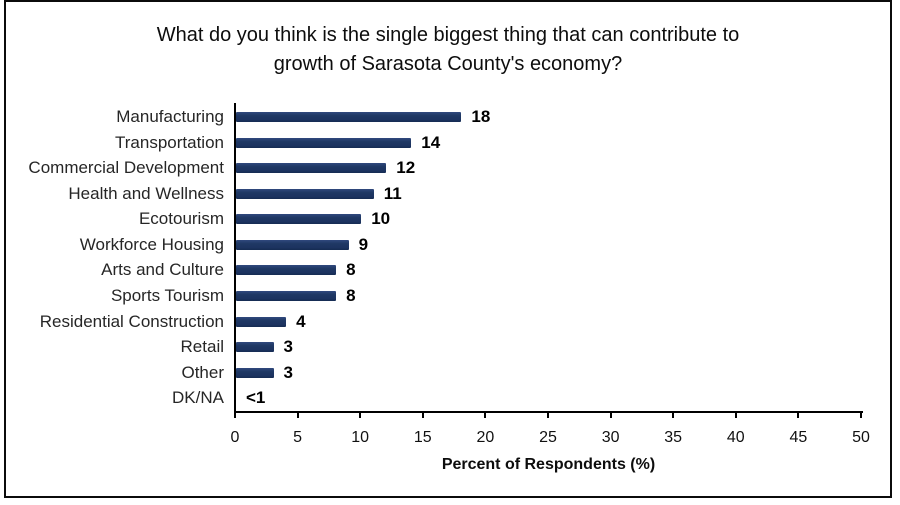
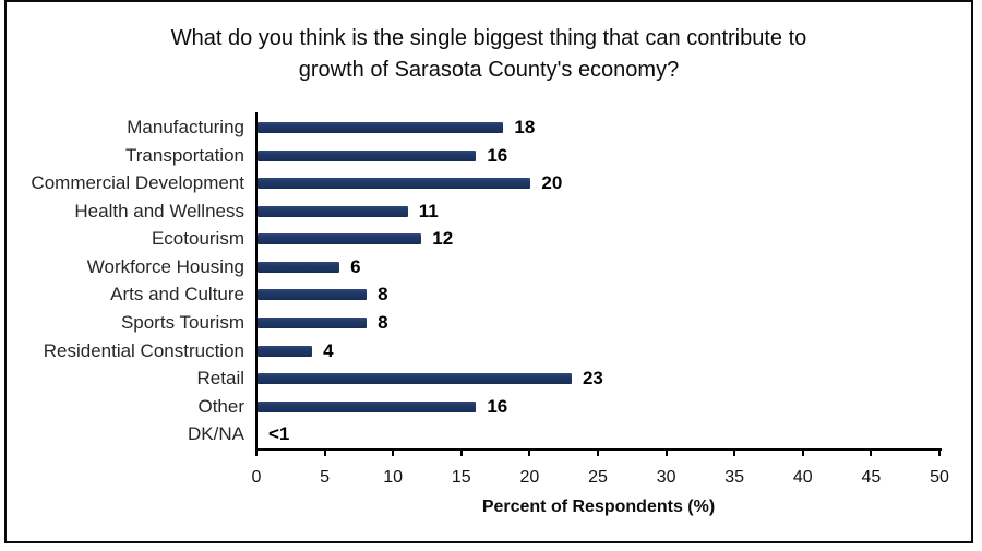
Transportation: 14 -> 16
Commercial Development: 12 -> 20
Ecotourism: 10 -> 12
Workforce Housing: 9 -> 6
Retail: 3 -> 23
Other: 3 -> 16
